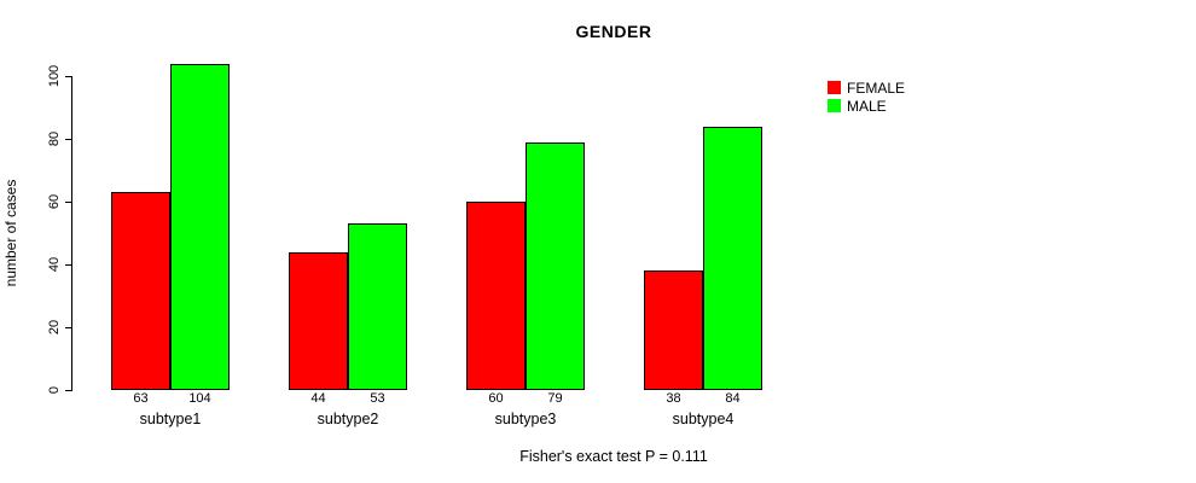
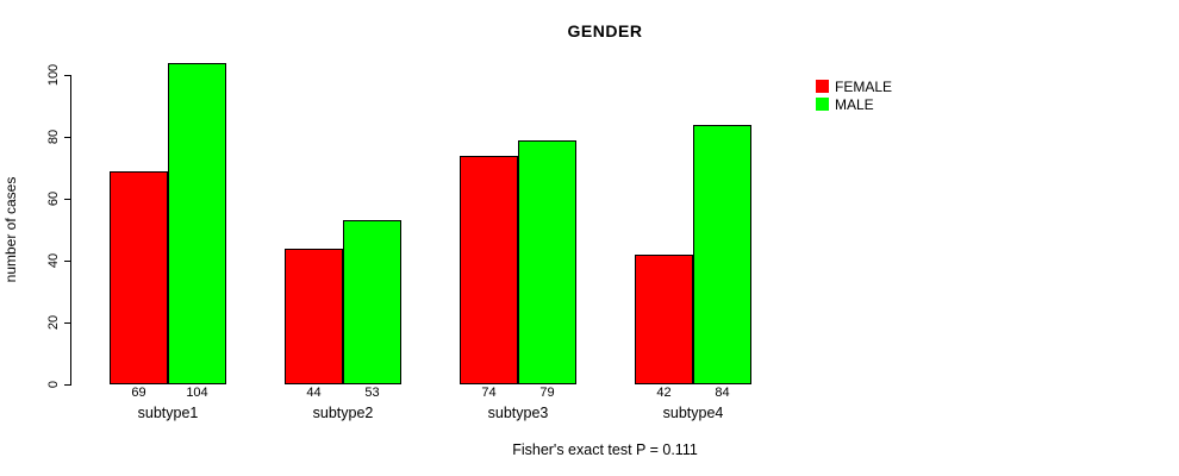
FEMALE/subtype1: 63 -> 69
FEMALE/subtype3: 60 -> 74
FEMALE/subtype4: 38 -> 42
